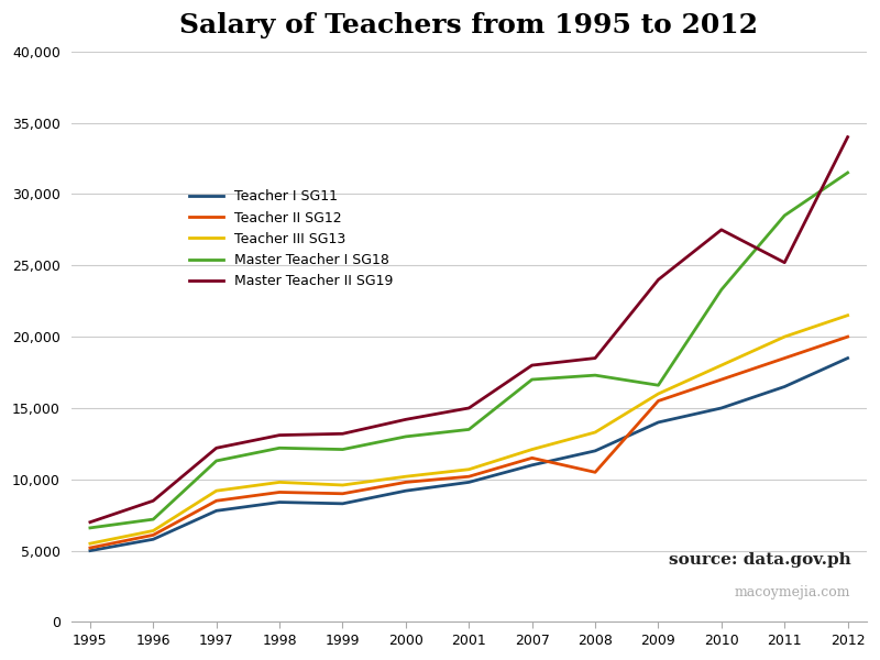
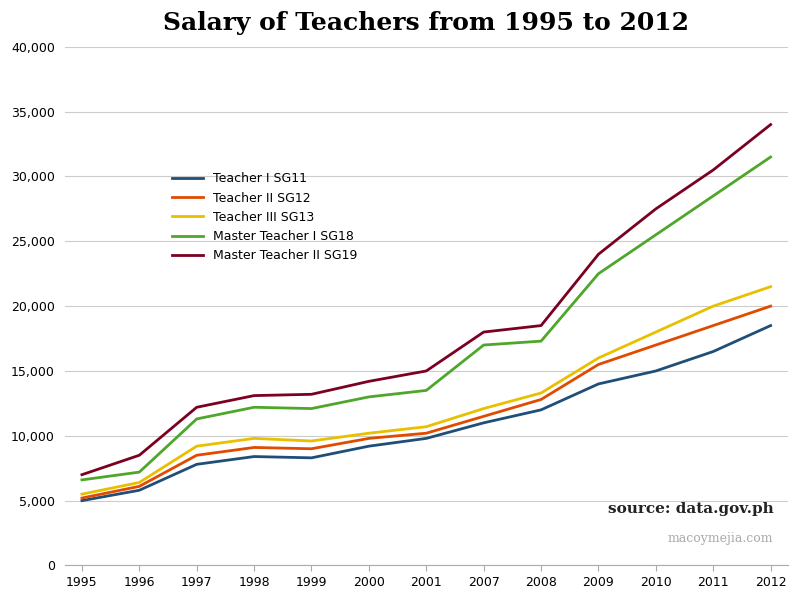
Teacher II SG12/2008: 10,500 -> 12,800
Master Teacher I SG18/2009: 16,600 -> 22,500
Master Teacher I SG18/2010: 23,300 -> 25,500
Master Teacher II SG19/2011: 25,200 -> 30,500
